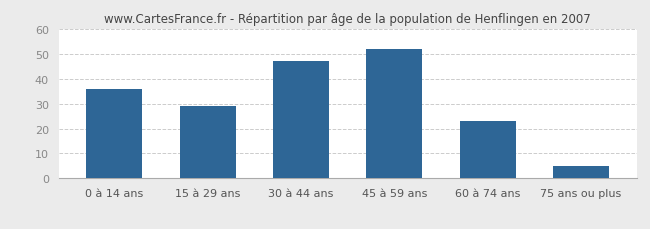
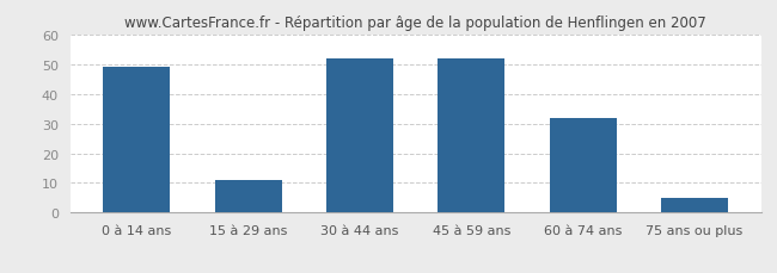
0 à 14 ans: 36 -> 49
15 à 29 ans: 29 -> 11
30 à 44 ans: 47 -> 52
60 à 74 ans: 23 -> 32
